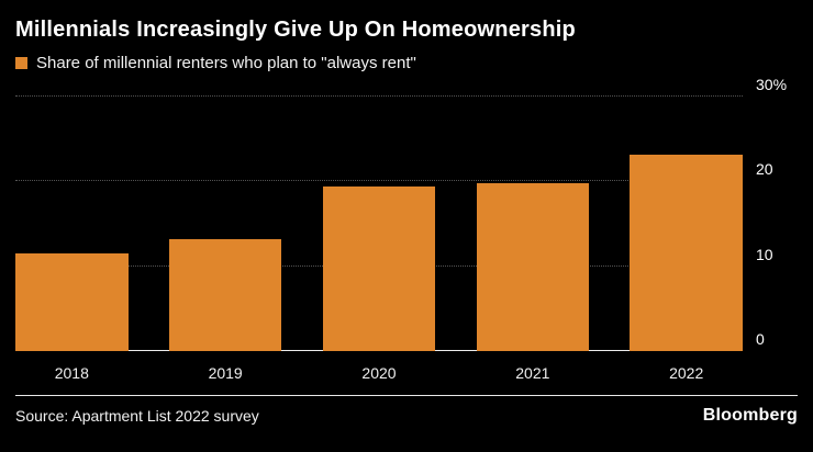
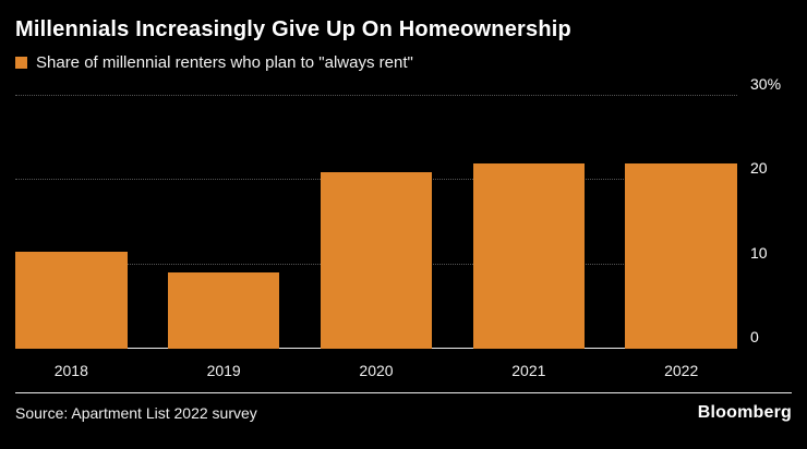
2019: 13% -> 9%
2020: 19% -> 21%
2021: 20% -> 22%
2022: 23% -> 22%
